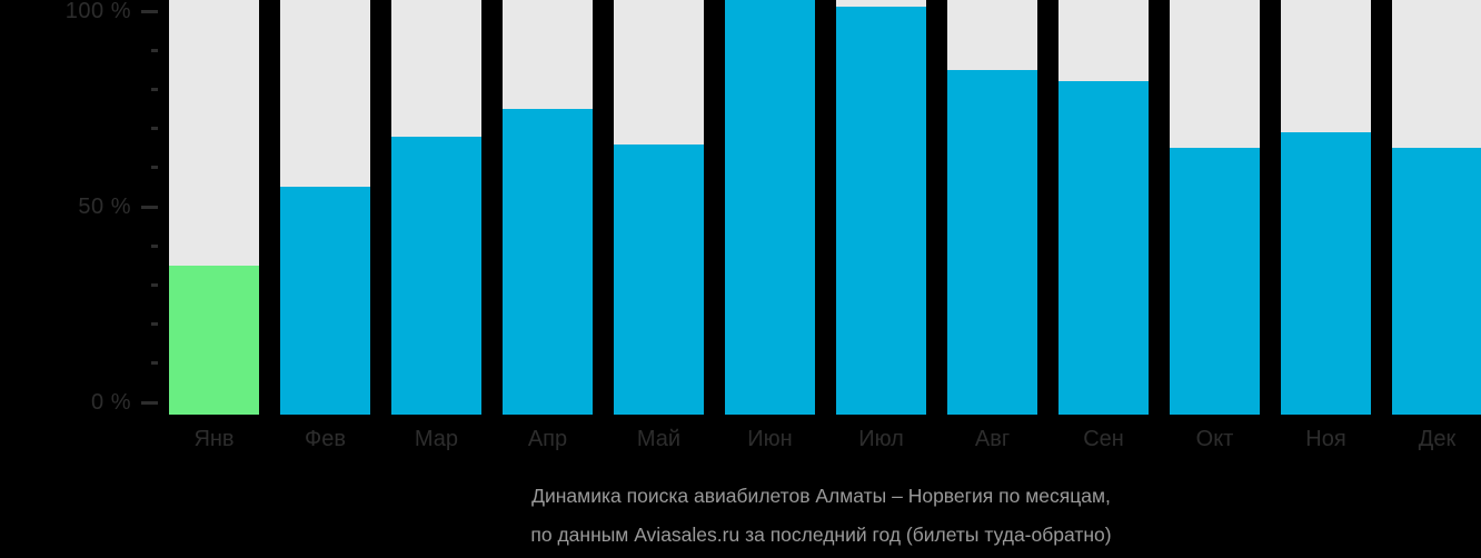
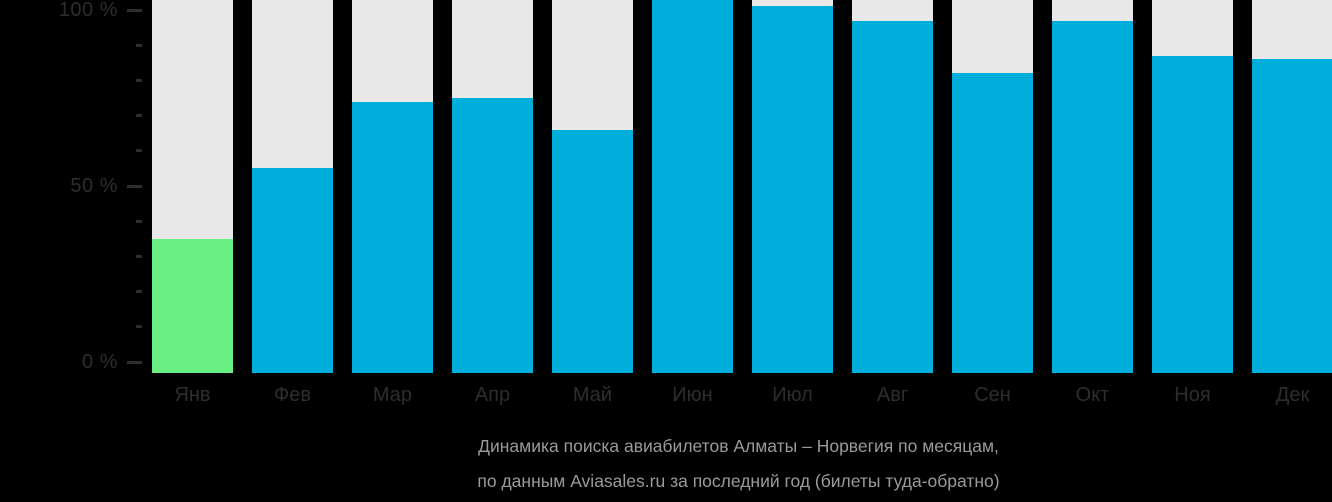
Мар: 68% -> 74%
Авг: 85% -> 97%
Окт: 65% -> 97%
Ноя: 69% -> 87%
Дек: 65% -> 86%
